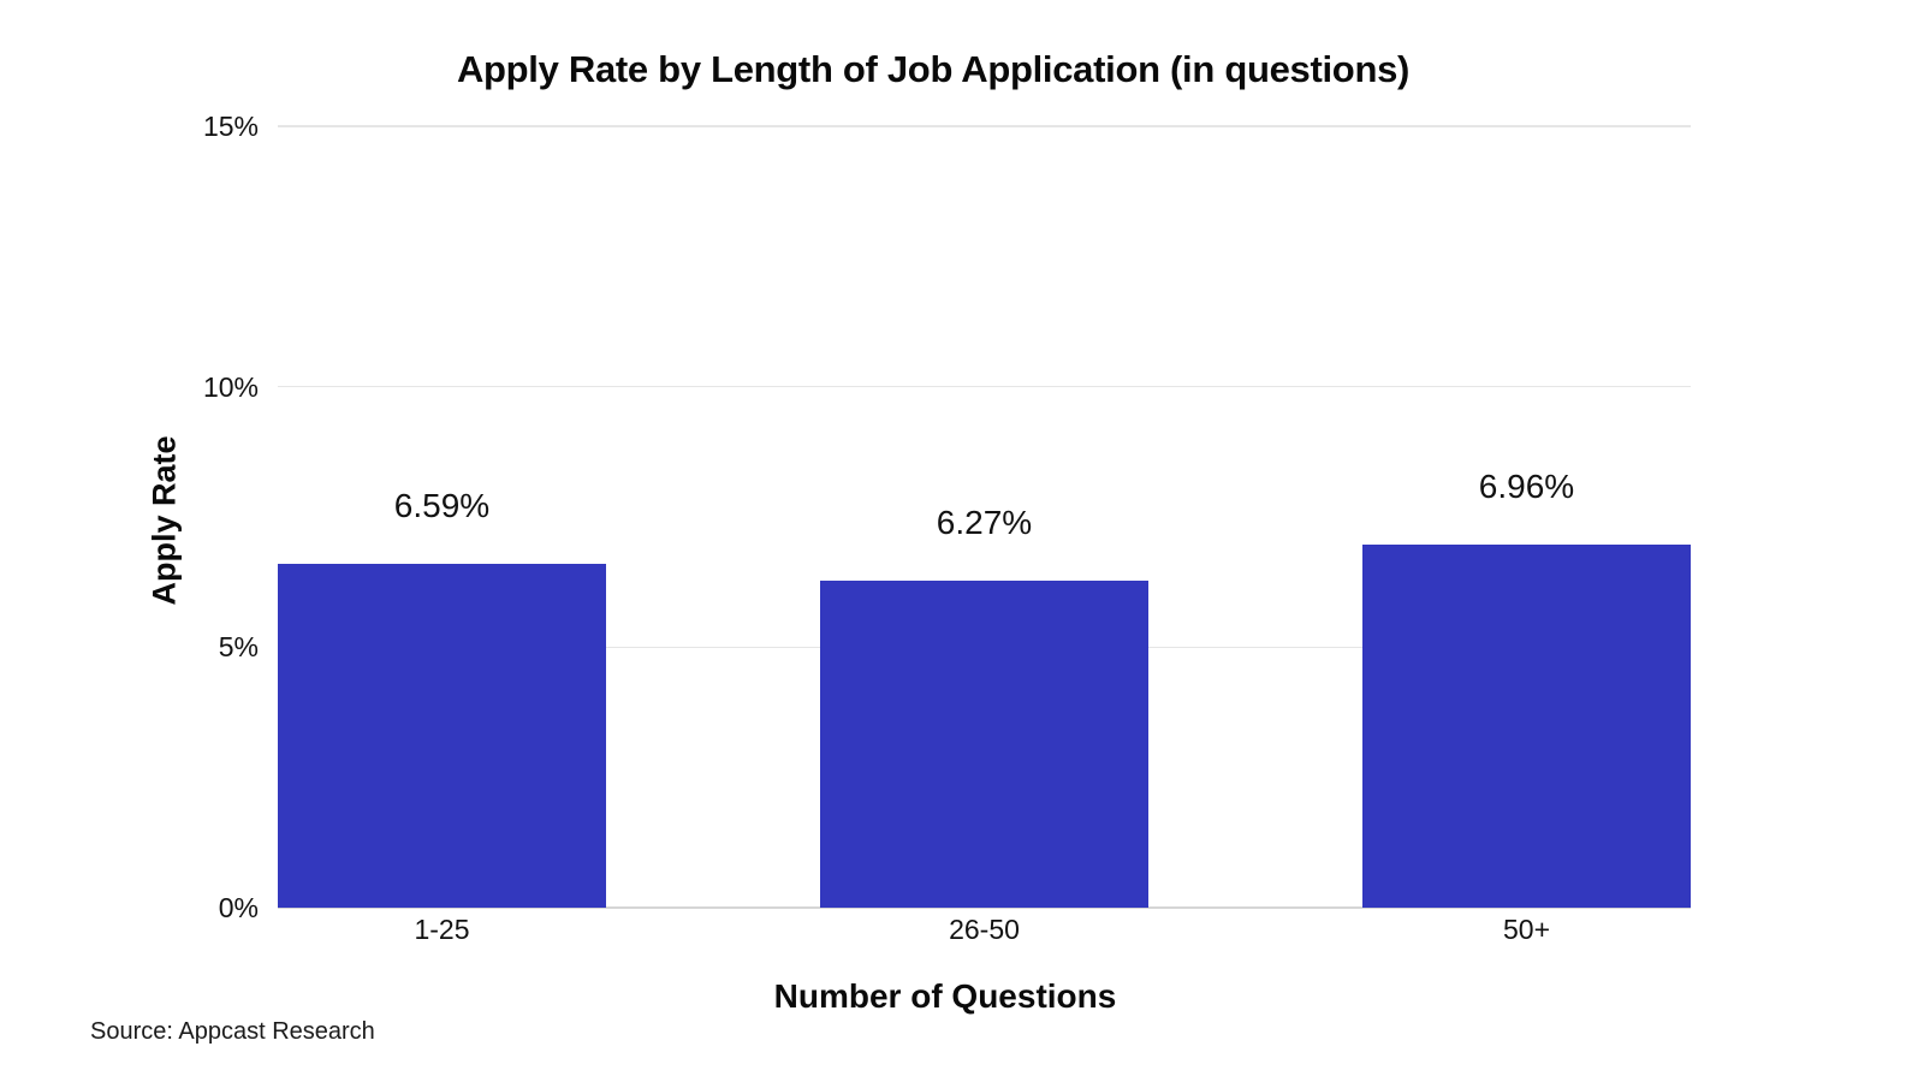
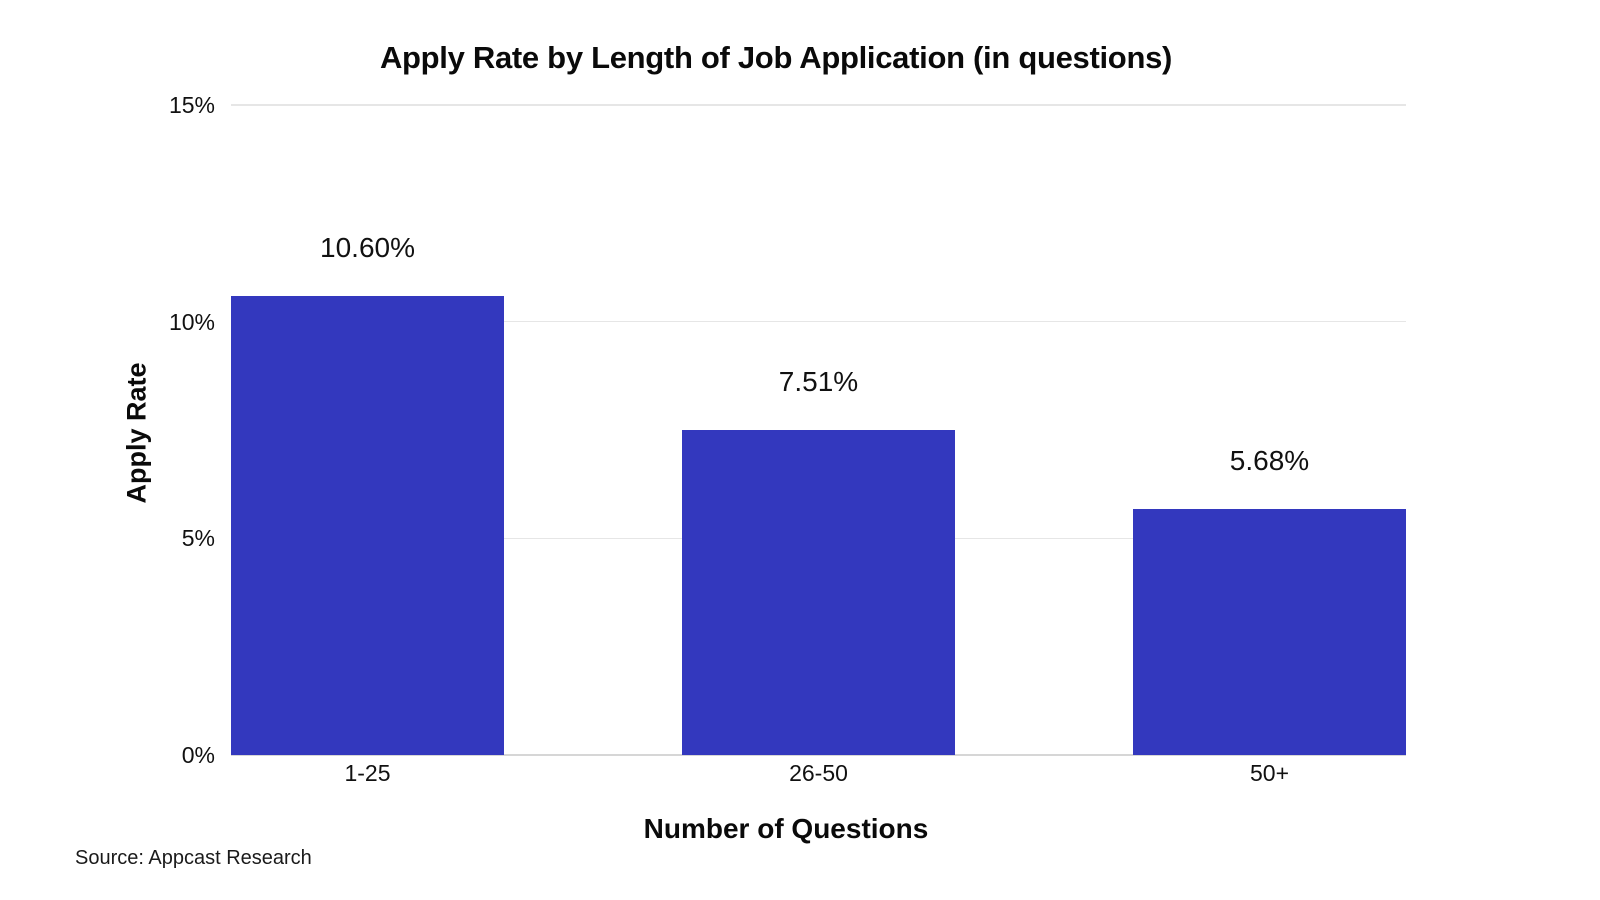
1-25: 6.59% -> 10.60%
26-50: 6.27% -> 7.51%
50+: 6.96% -> 5.68%
